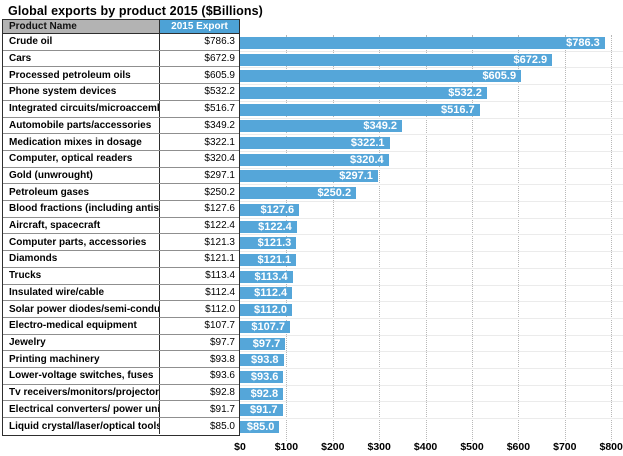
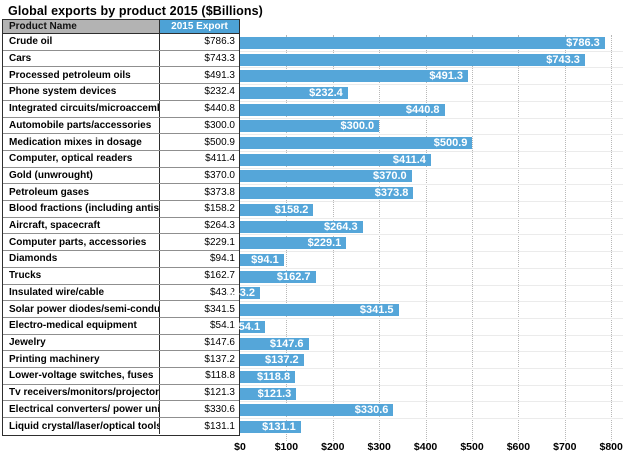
Cars: $672.9 -> $743.3
Processed petroleum oils: $605.9 -> $491.3
Phone system devices: $532.2 -> $232.4
Integrated circuits/microaccemblies: $516.7 -> $440.8
Automobile parts/accessories: $349.2 -> $300.0
Medication mixes in dosage: $322.1 -> $500.9
Computer, optical readers: $320.4 -> $411.4
Gold (unwrought): $297.1 -> $370.0
Petroleum gases: $250.2 -> $373.8
Blood fractions (including antisera): $127.6 -> $158.2
Aircraft, spacecraft: $122.4 -> $264.3
Computer parts, accessories: $121.3 -> $229.1
Diamonds: $121.1 -> $94.1
Trucks: $113.4 -> $162.7
Insulated wire/cable: $112.4 -> $43.2
Solar power diodes/semi-conductors: $112.0 -> $341.5
Electro-medical equipment: $107.7 -> $54.1
Jewelry: $97.7 -> $147.6
Printing machinery: $93.8 -> $137.2
Lower-voltage switches, fuses: $93.6 -> $118.8
Tv receivers/monitors/projectors: $92.8 -> $121.3
Electrical converters/ power units: $91.7 -> $330.6
Liquid crystal/laser/optical tools: $85.0 -> $131.1
